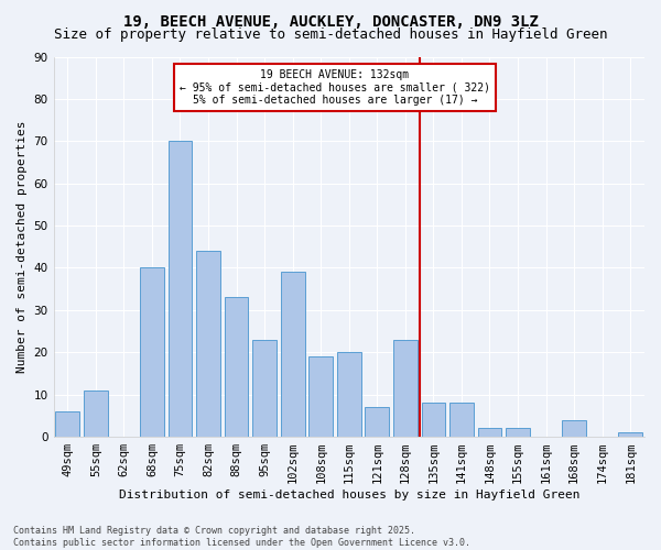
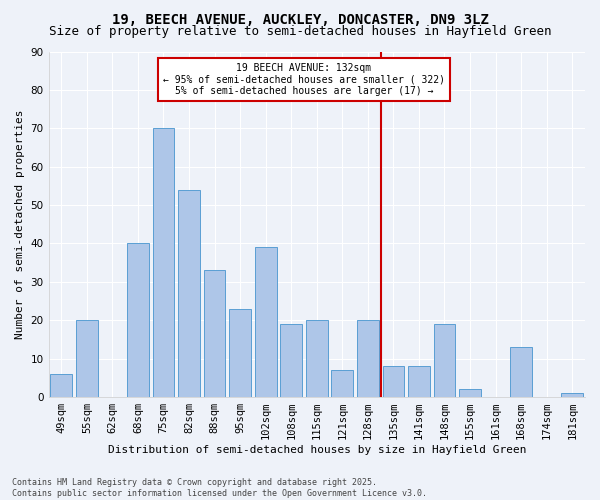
55sqm: 11 -> 20
82sqm: 44 -> 54
128sqm: 23 -> 20
148sqm: 2 -> 19
168sqm: 4 -> 13
